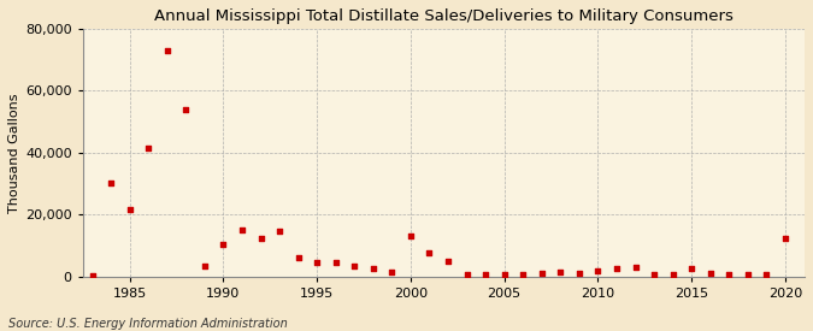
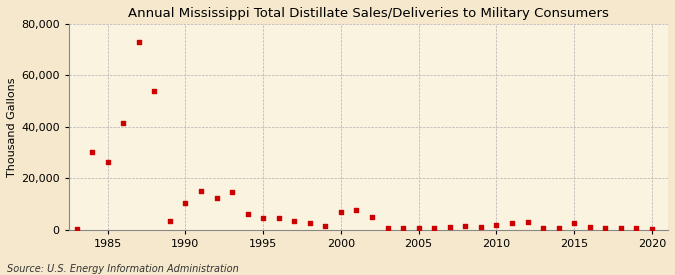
1985: 21,500 -> 26,500
2000: 13,000 -> 7,000
2020: 12,500 -> 200
